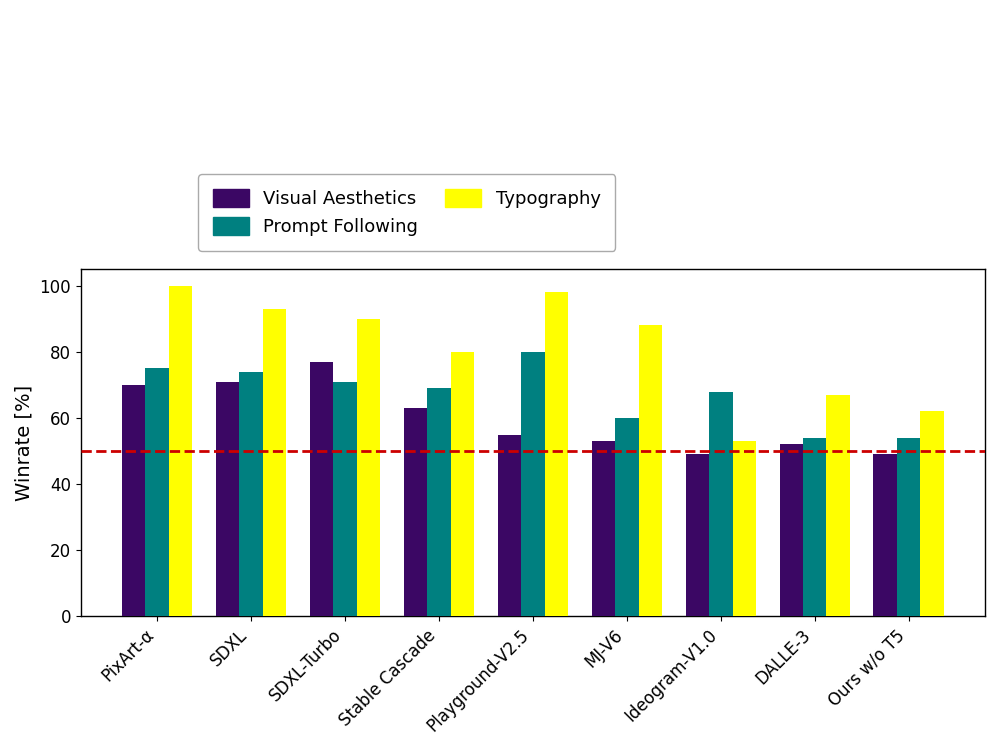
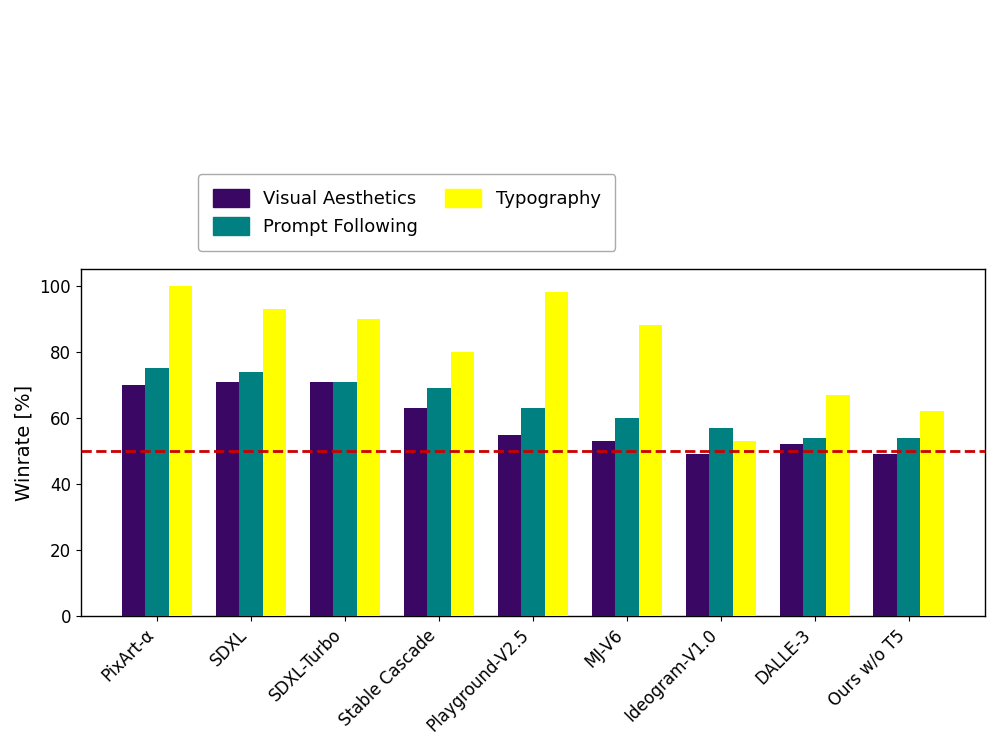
Visual Aesthetics/SDXL-Turbo: 77 -> 71
Prompt Following/Playground-V2.5: 80 -> 63
Prompt Following/Ideogram-V1.0: 68 -> 57
